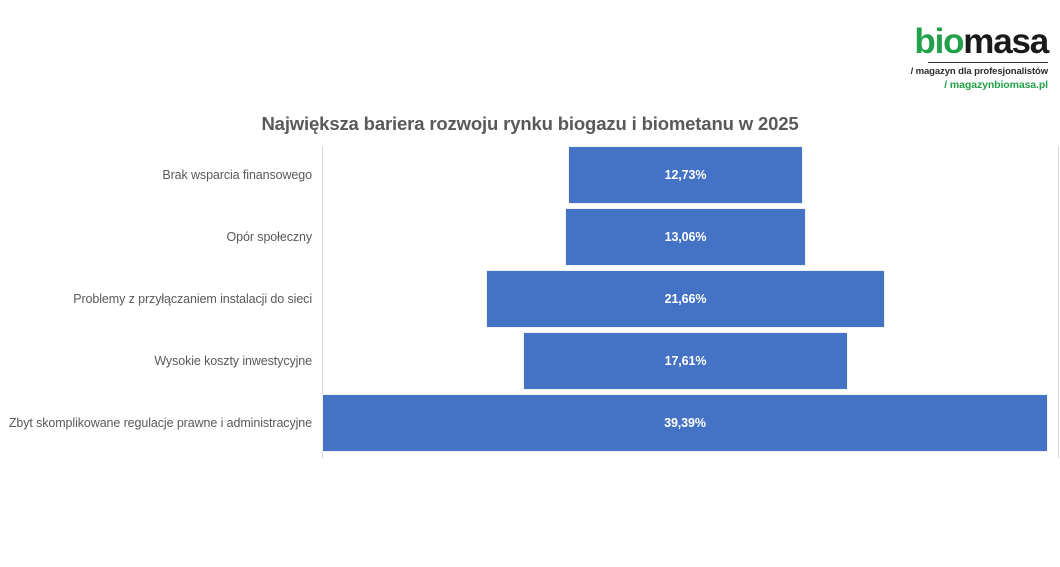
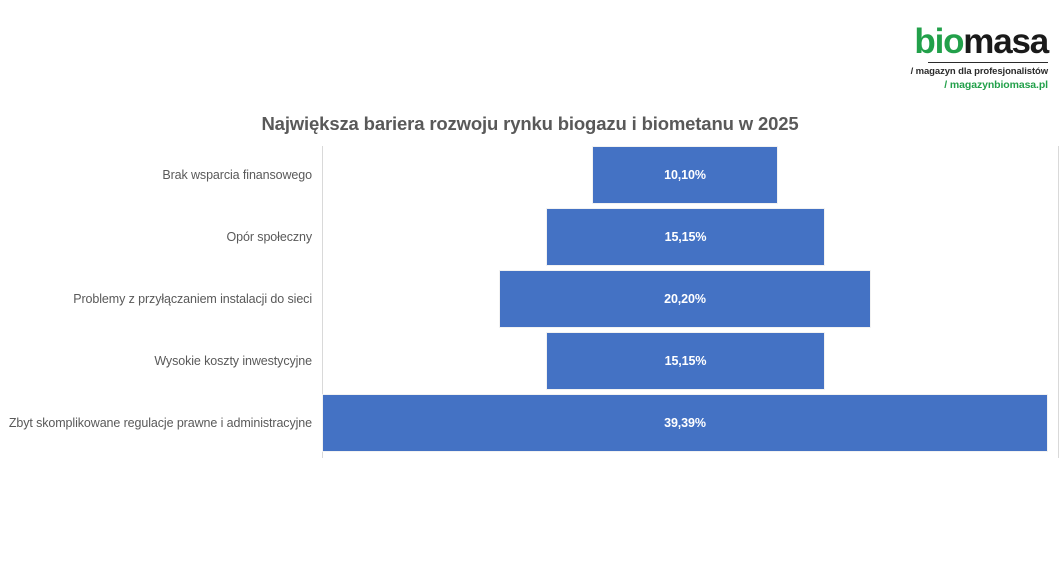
Brak wsparcia finansowego: 12,73% -> 10,10%
Opór społeczny: 13,06% -> 15,15%
Problemy z przyłączaniem instalacji do sieci: 21,66% -> 20,20%
Wysokie koszty inwestycyjne: 17,61% -> 15,15%
